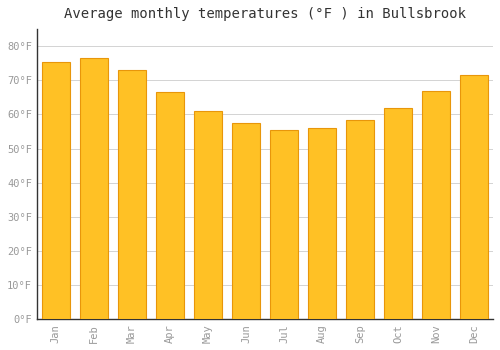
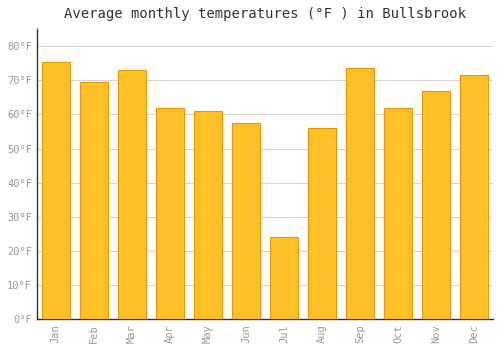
Feb: 76.5°F -> 69.5°F
Apr: 66.5°F -> 62.0°F
Jul: 55.5°F -> 24.0°F
Sep: 58.5°F -> 73.5°F
